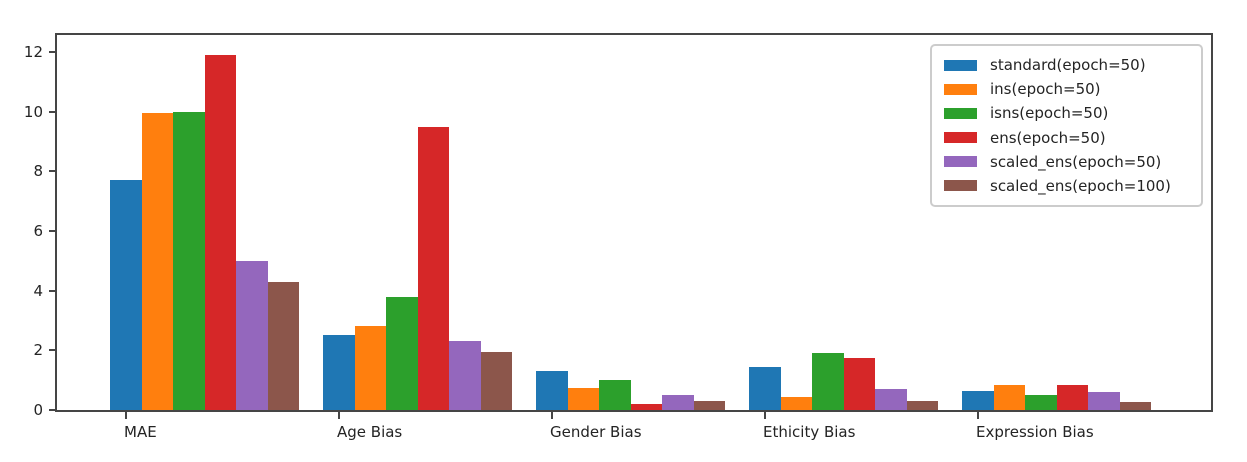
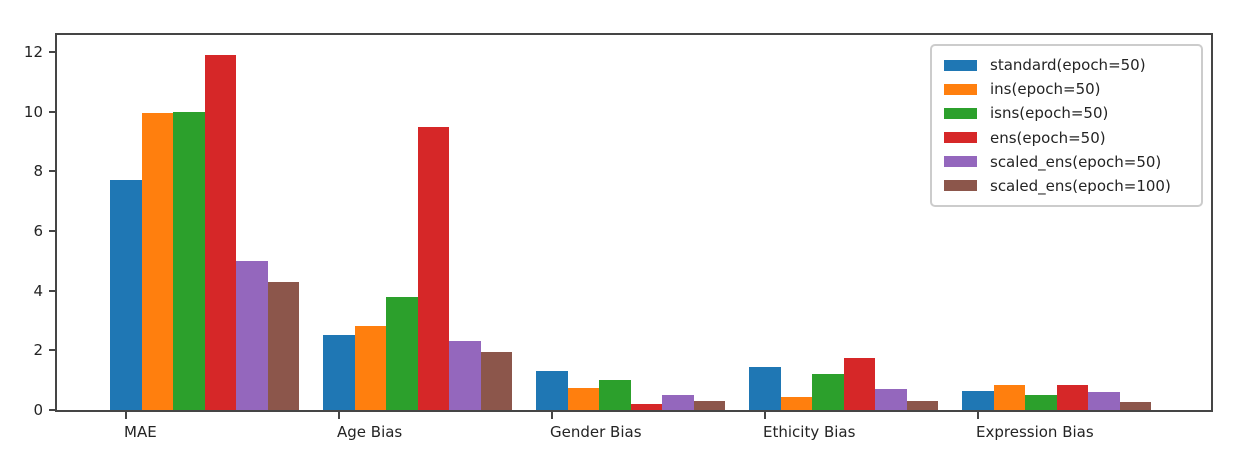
isns(epoch=50)/Ethicity Bias: 1.9 -> 1.2
